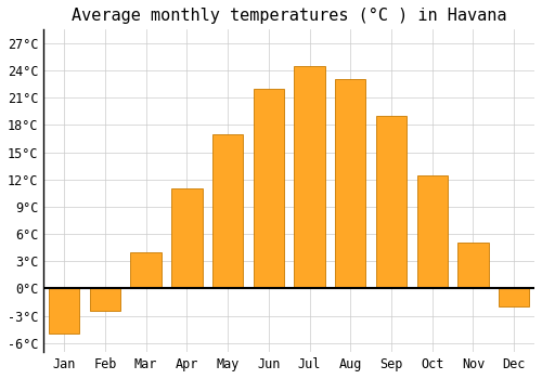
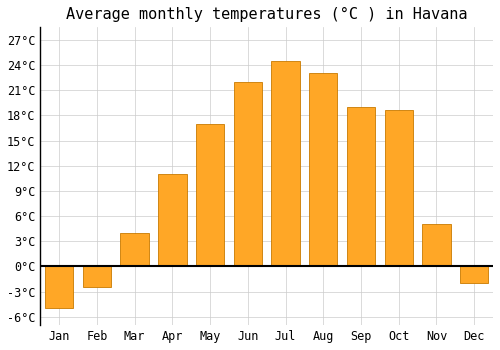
Oct: 12.5°C -> 18.6°C
